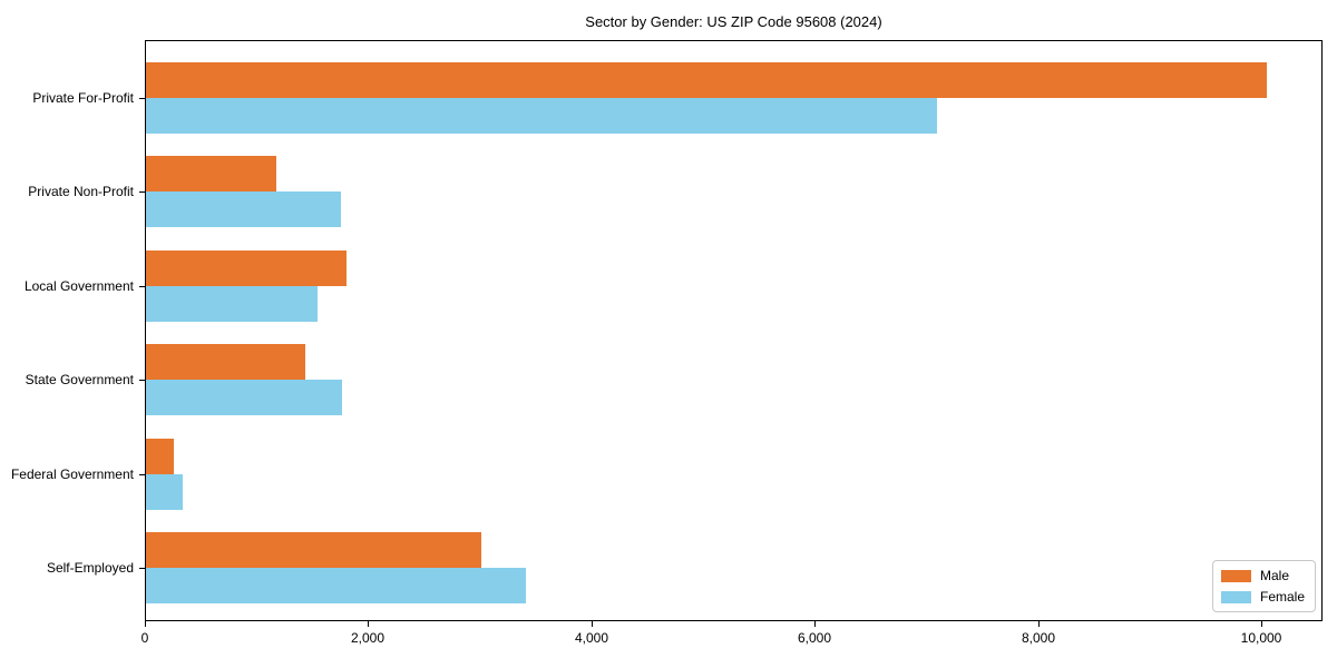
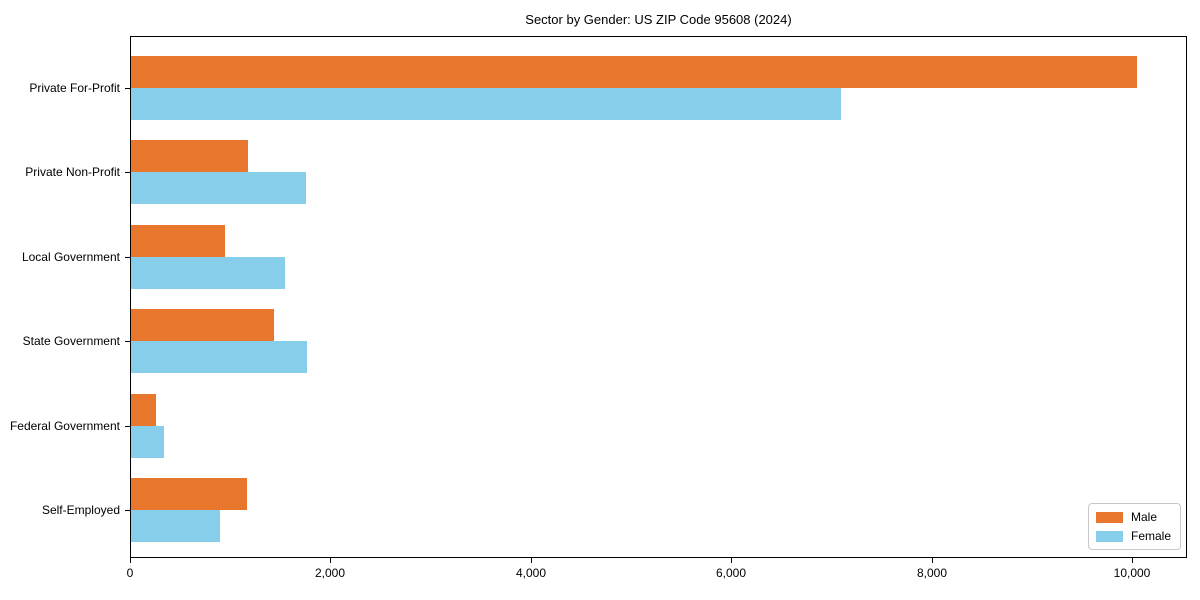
Male/Local Government: 1800 -> 900
Male/Self-Employed: 3000 -> 1200
Female/Self-Employed: 3400 -> 900
